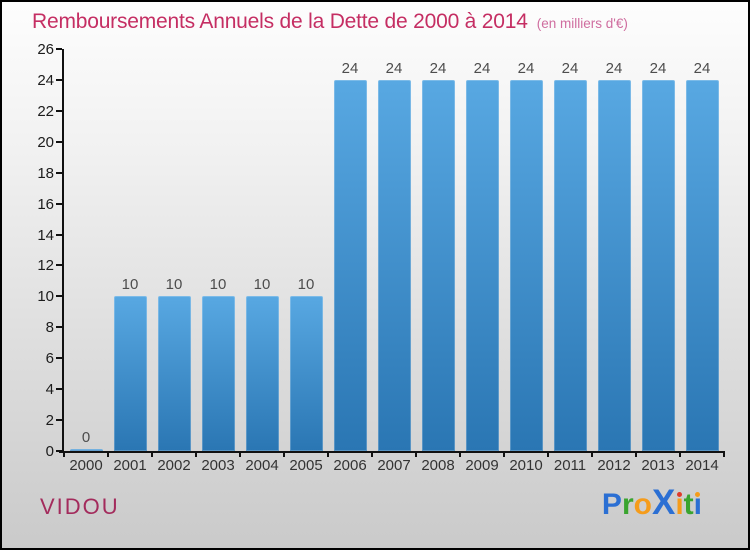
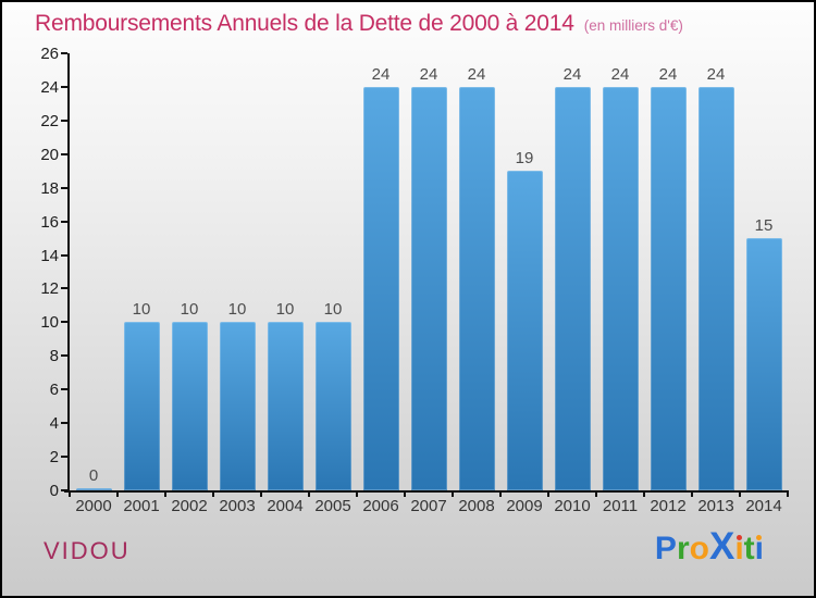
2009: 24 -> 19
2014: 24 -> 15
